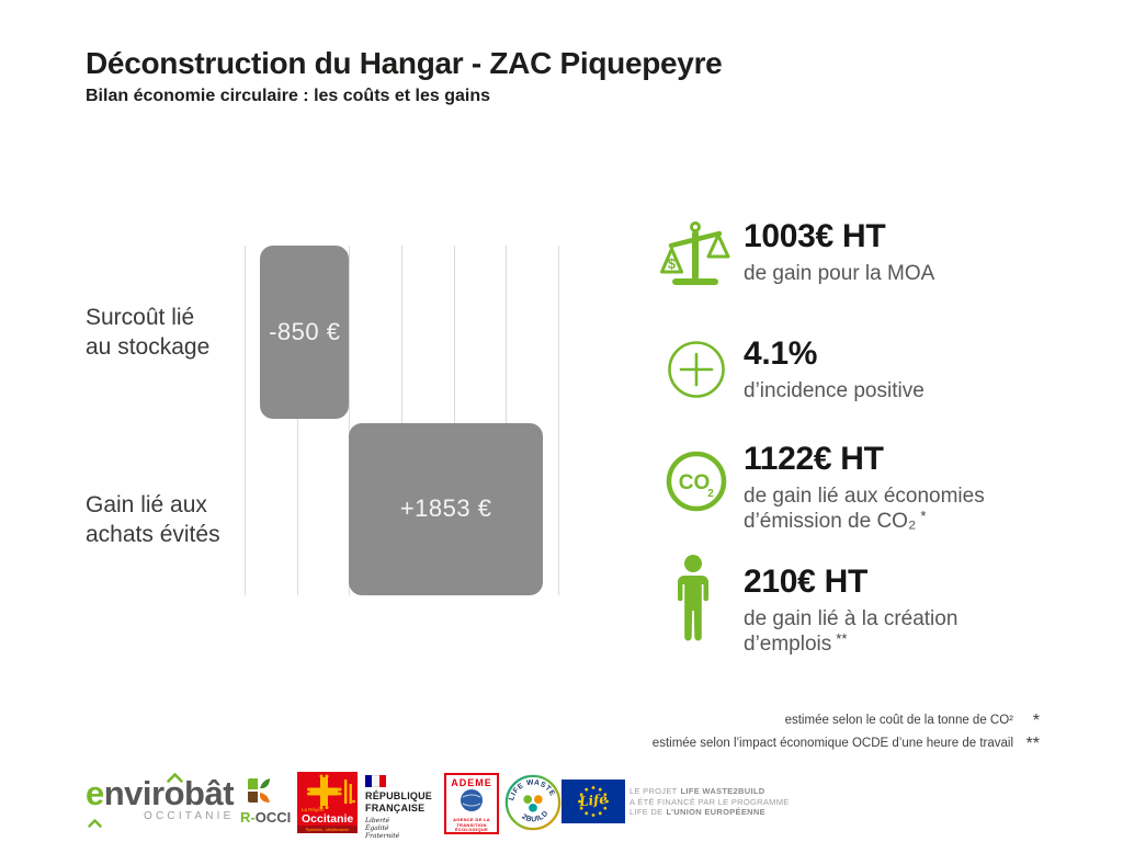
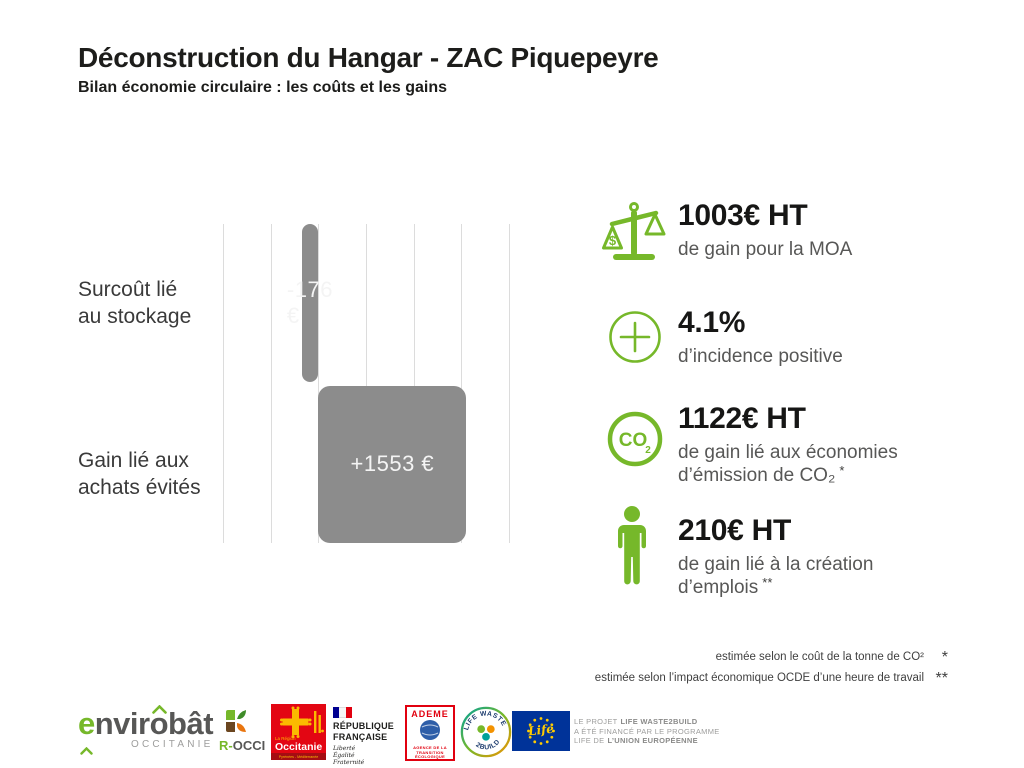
Surcoût lié au stockage: -850 -> -176
Gain lié aux achats évités: +1853 -> +1553
